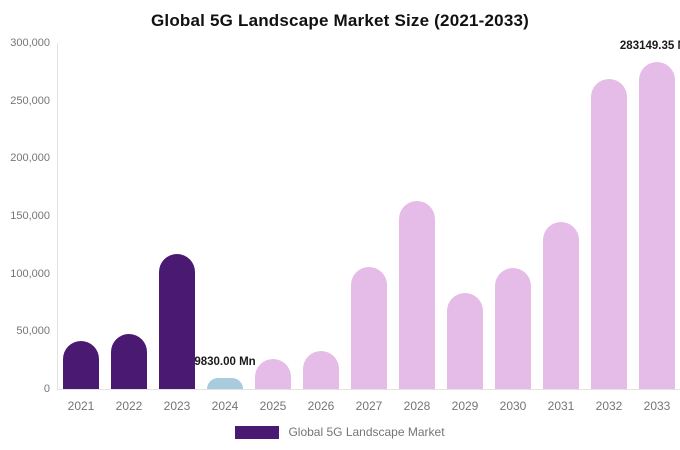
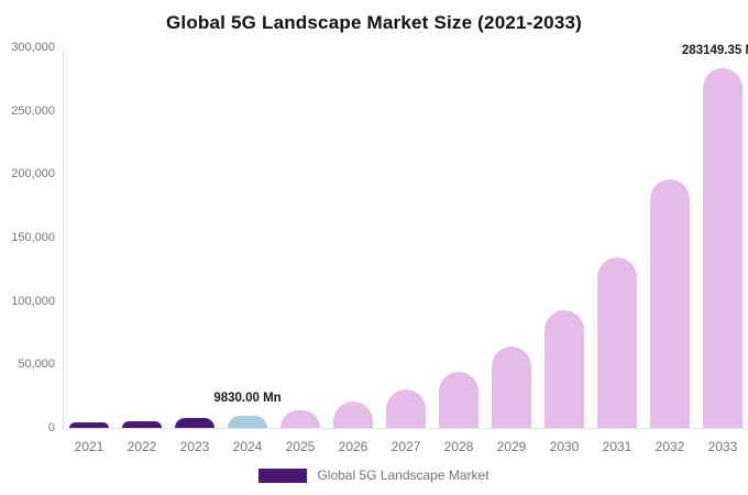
2021: 42000 -> 4000
2022: 48000 -> 6000
2023: 117000 -> 8000
2025: 26000 -> 14000
2026: 33000 -> 21000
2027: 106000 -> 30000
2028: 163000 -> 44000
2029: 83000 -> 64000
2030: 105000 -> 93000
2031: 145000 -> 135000
2032: 269000 -> 196000
